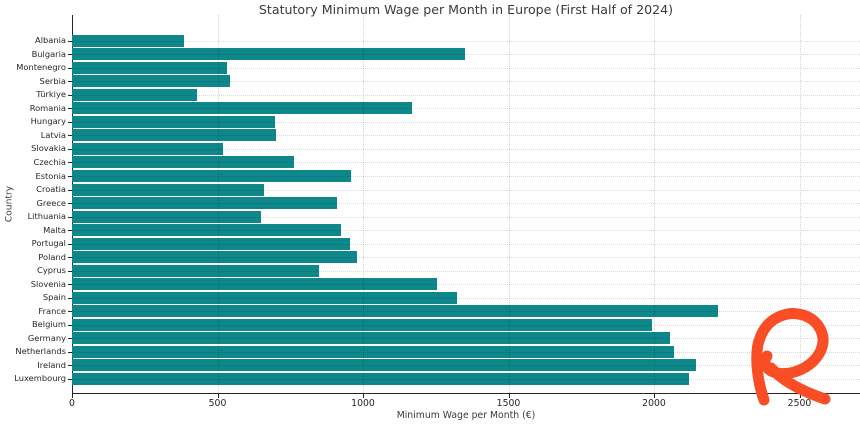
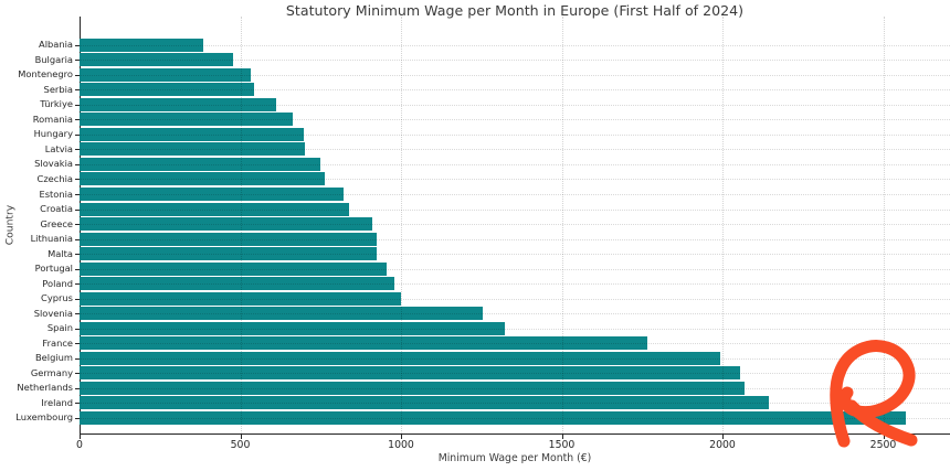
Bulgaria: 1350 -> 480
Türkiye: 430 -> 610
Romania: 1170 -> 660
Slovakia: 520 -> 750
Estonia: 960 -> 820
Croatia: 660 -> 840
Lithuania: 650 -> 920
Cyprus: 850 -> 1000
France: 2220 -> 1770
Luxembourg: 2120 -> 2570
